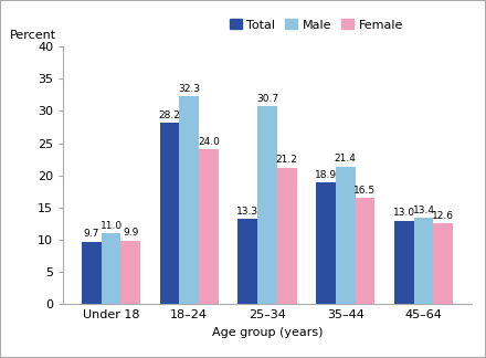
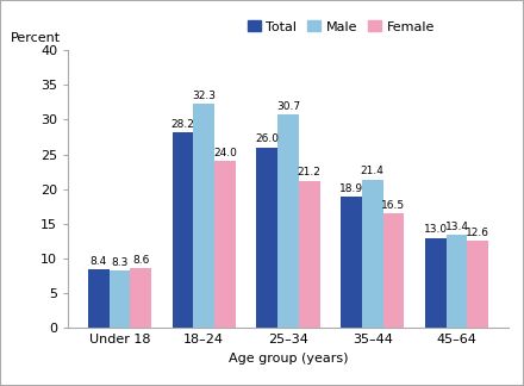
Total/Under 18: 9.7 -> 8.4
Male/Under 18: 11.0 -> 8.3
Female/Under 18: 9.9 -> 8.6
Total/25–34: 13.3 -> 26.0
